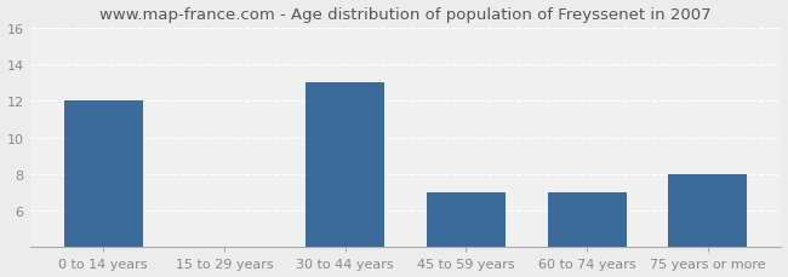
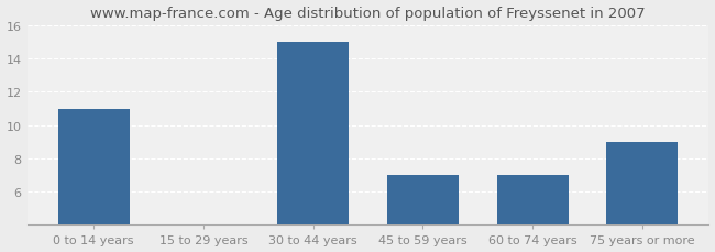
0 to 14 years: 12 -> 11
30 to 44 years: 13 -> 15
75 years or more: 8 -> 9
